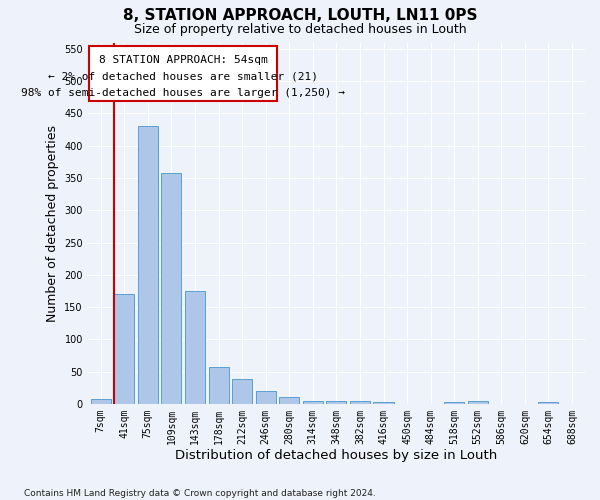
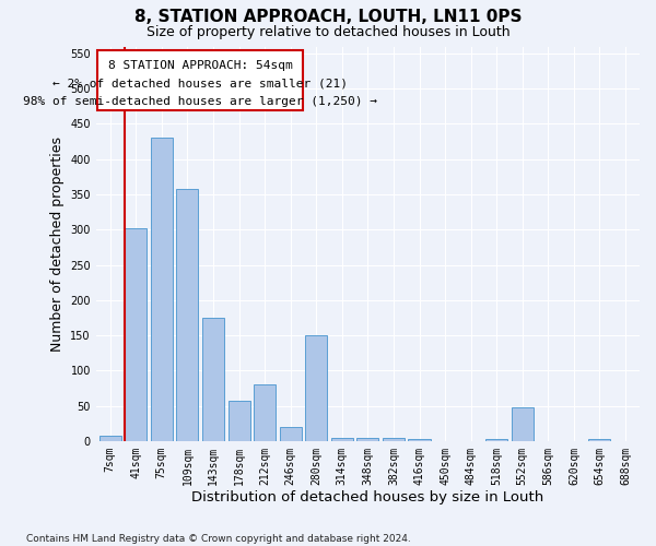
41sqm: 170 -> 302
212sqm: 38 -> 80
280sqm: 10 -> 150
552sqm: 4 -> 48
